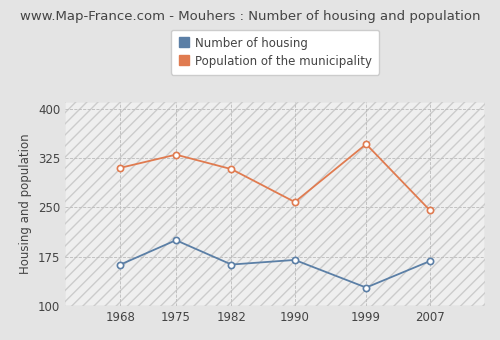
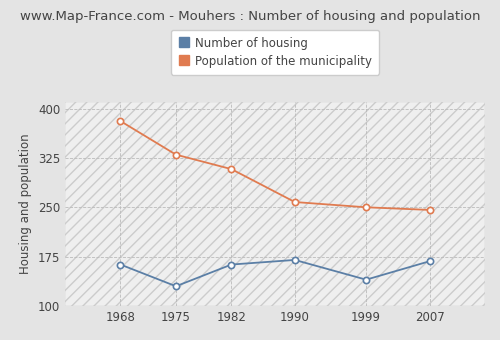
Population of the municipality/1968: 310 -> 381
Number of housing/1975: 200 -> 130
Number of housing/1999: 128 -> 140
Population of the municipality/1999: 346 -> 250
